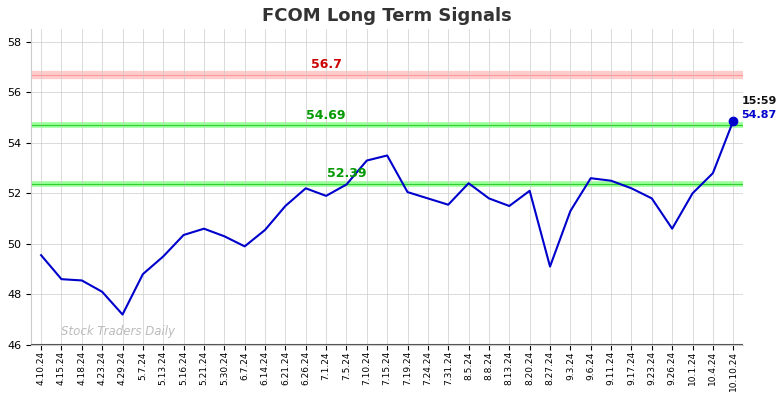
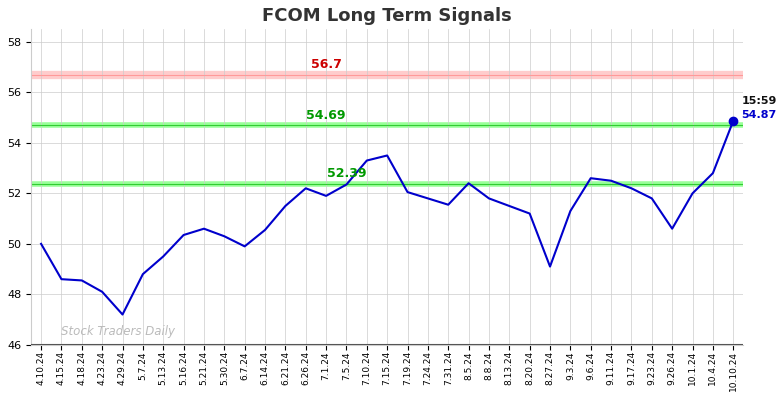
4.10.24: 49.55 -> 50.00
8.20.24: 52.10 -> 51.20
